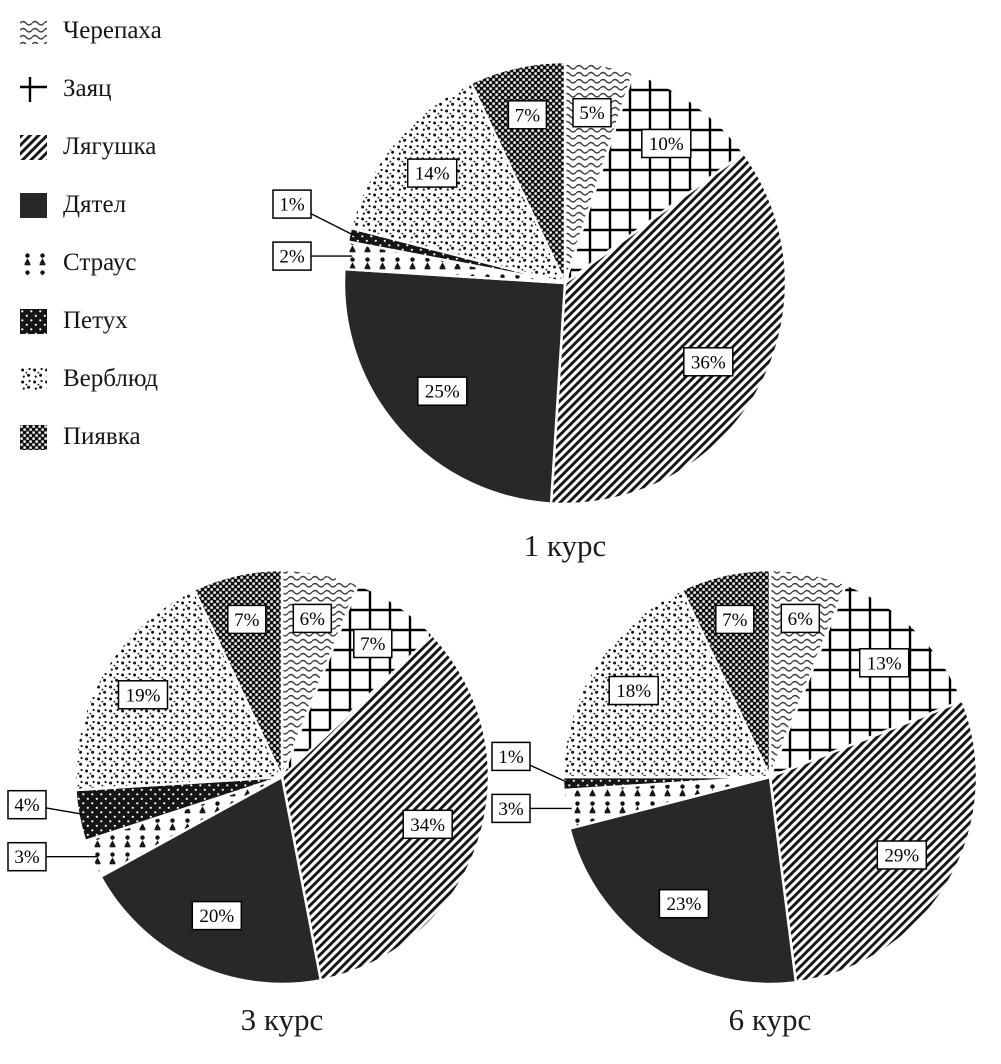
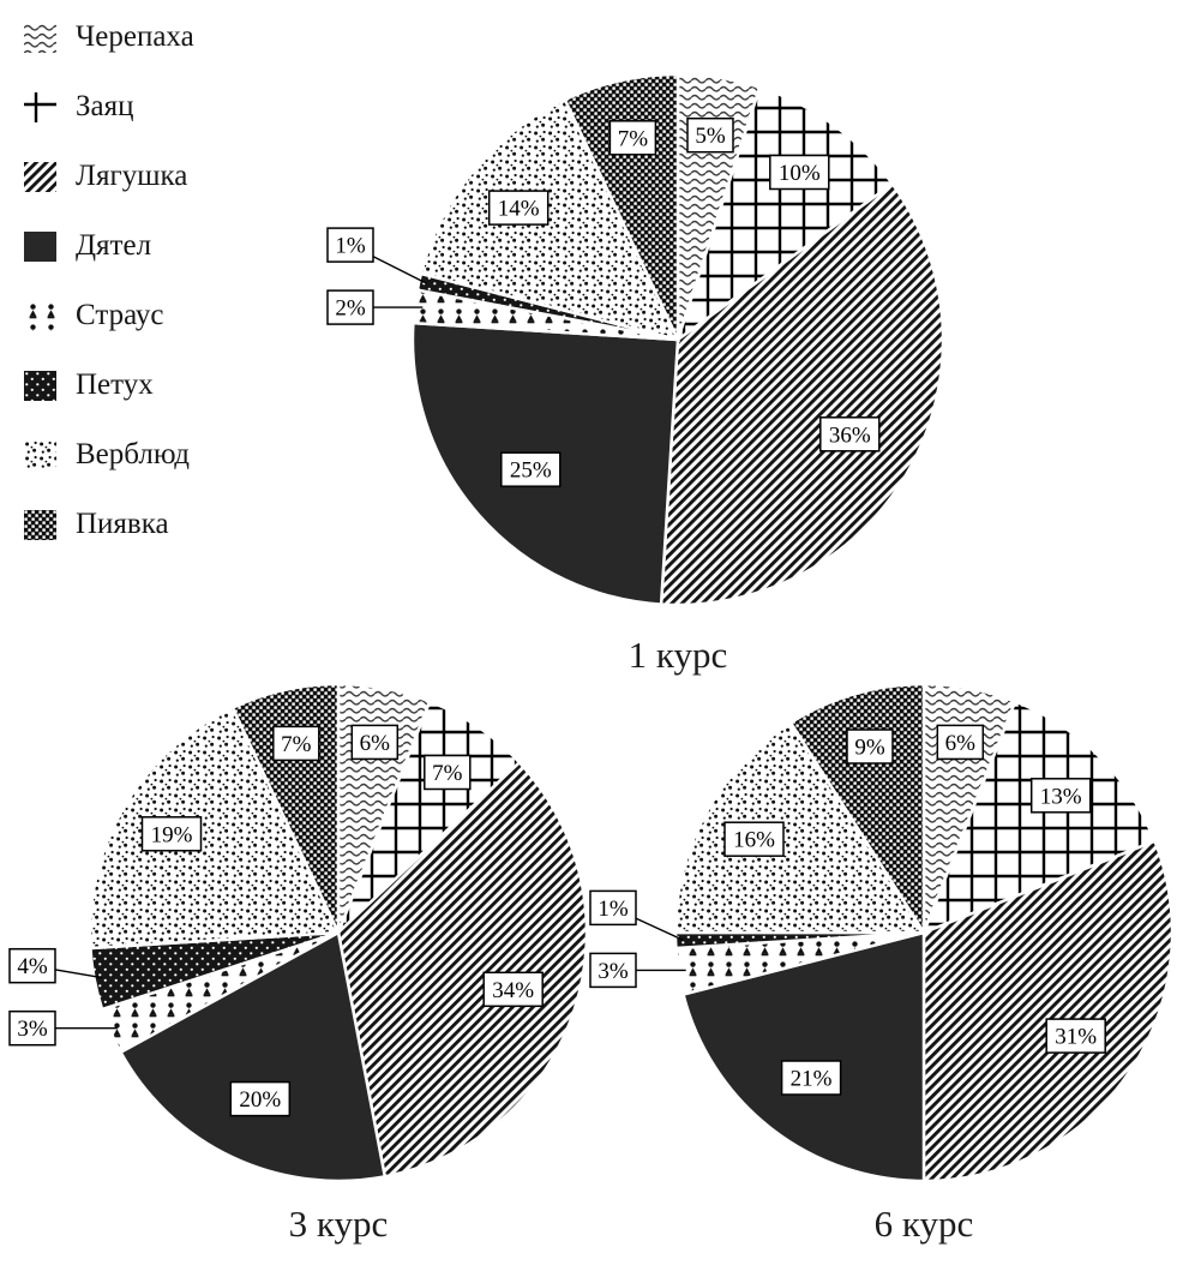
6 курс/Лягушка: 29% -> 31%
6 курс/Дятел: 23% -> 21%
6 курс/Верблюд: 18% -> 16%
6 курс/Пиявка: 7% -> 9%
